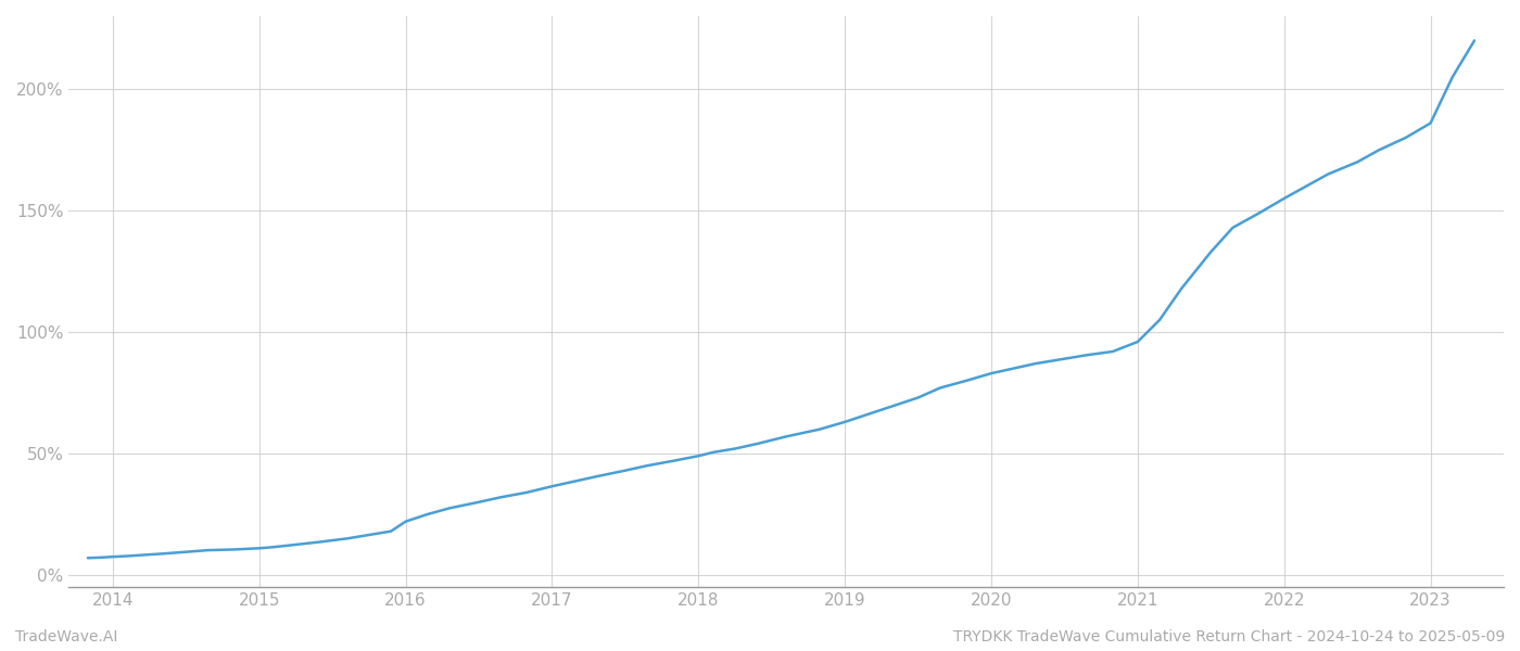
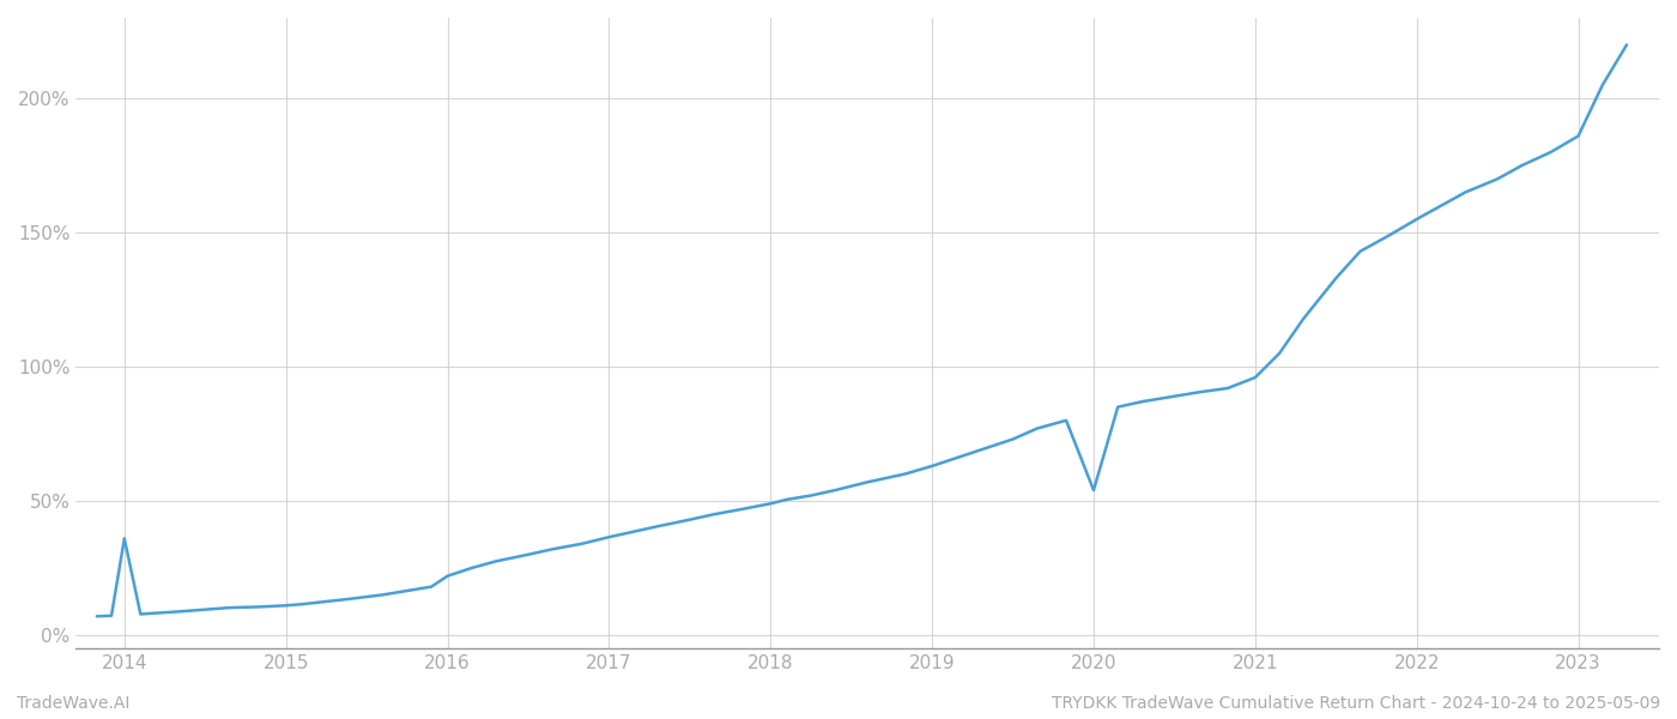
2014: 7.5% -> 36.0%
2020: 83.0% -> 54.0%
